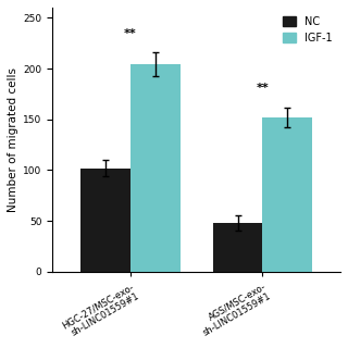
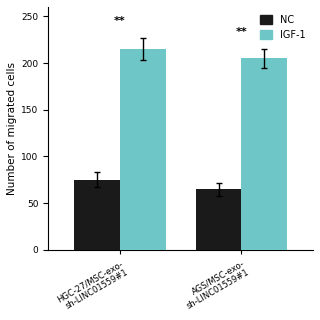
NC/HGC-27/MSC-exo- sh-LINC01559#1: 102 -> 75
IGF-1/HGC-27/MSC-exo- sh-LINC01559#1: 204 -> 215
NC/AGS/MSC-exo- sh-LINC01559#1: 48 -> 65
IGF-1/AGS/MSC-exo- sh-LINC01559#1: 152 -> 205
